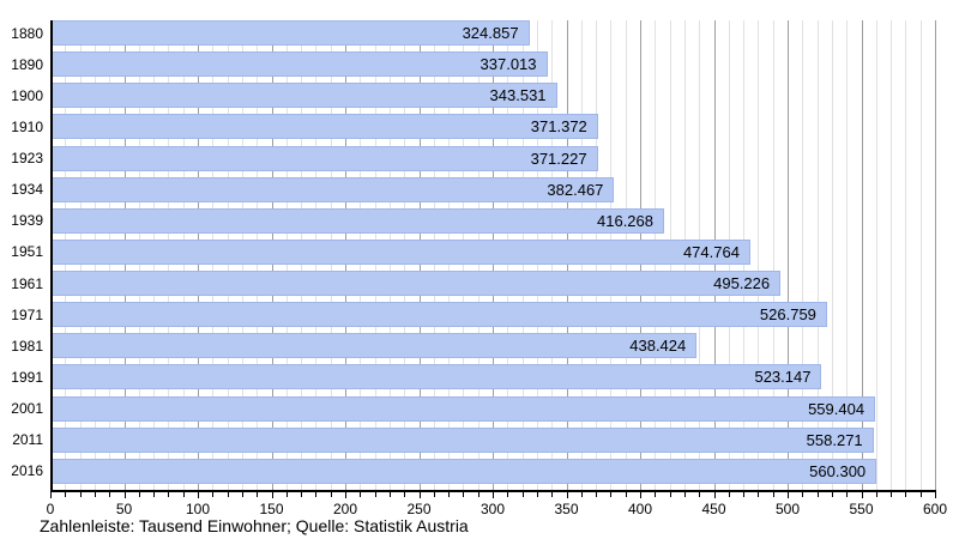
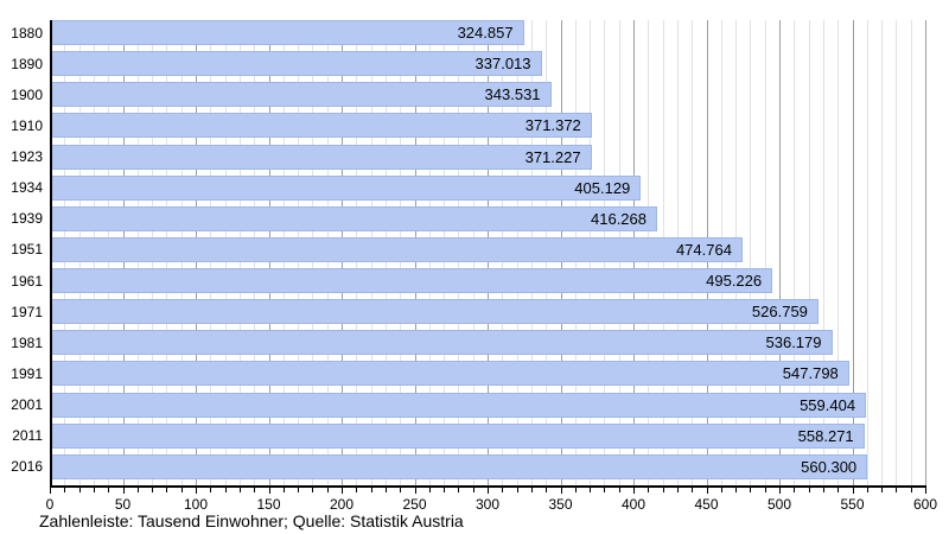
1934: 382.467 -> 405.129
1981: 438.424 -> 536.179
1991: 523.147 -> 547.798
